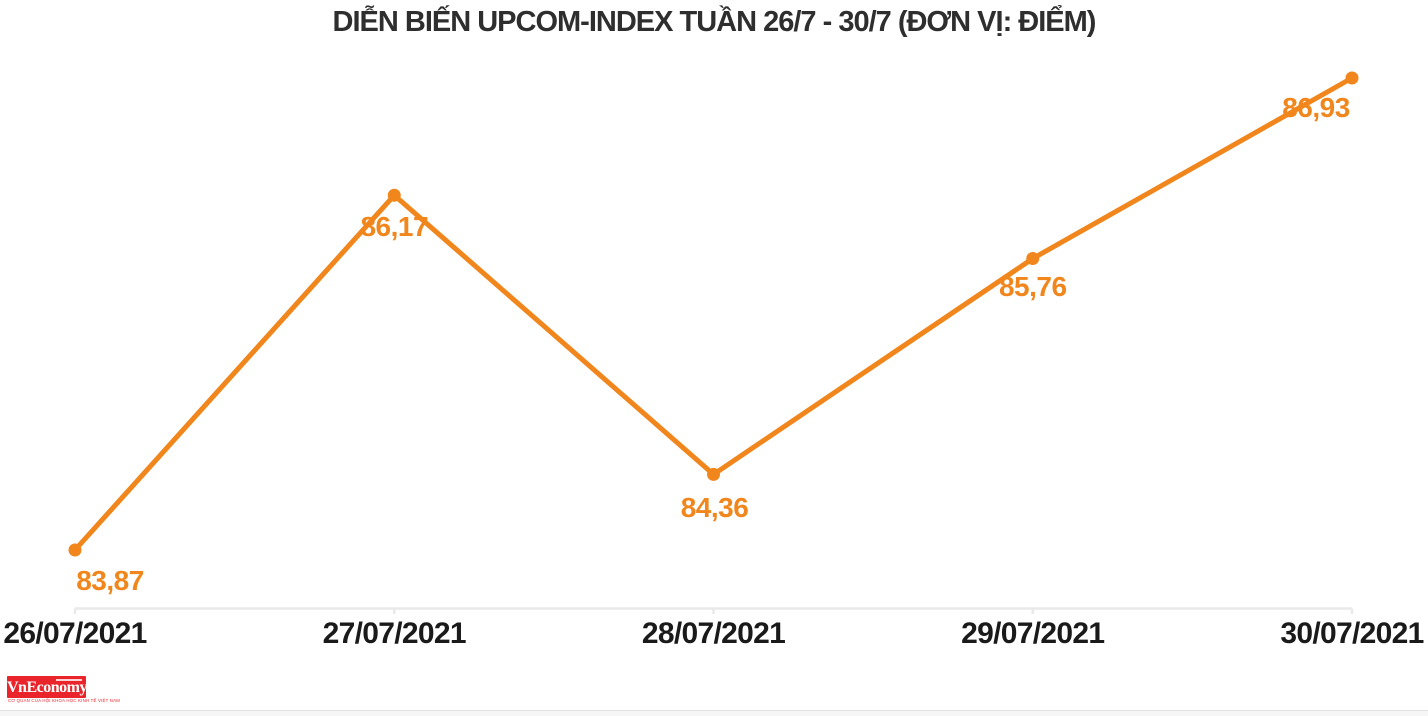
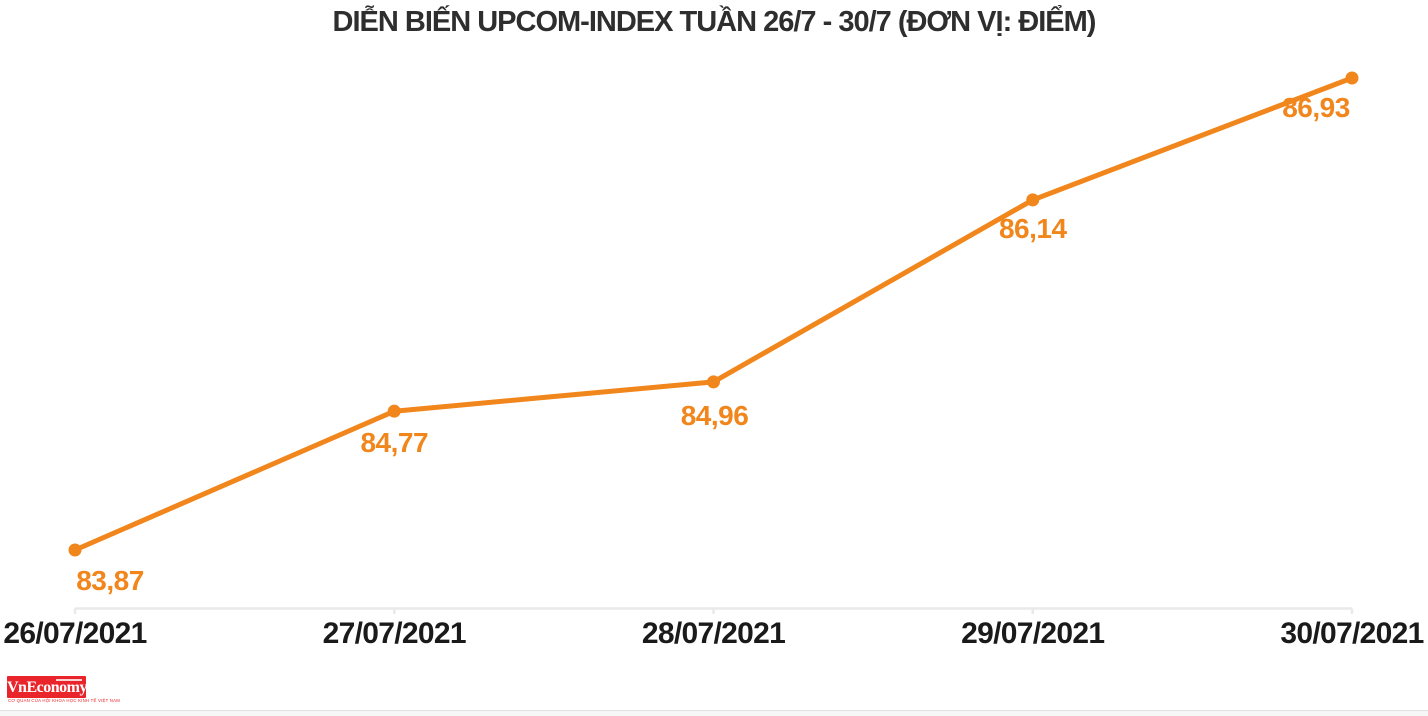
27/07/2021: 86,17 -> 84,77
28/07/2021: 84,36 -> 84,96
29/07/2021: 85,76 -> 86,14
